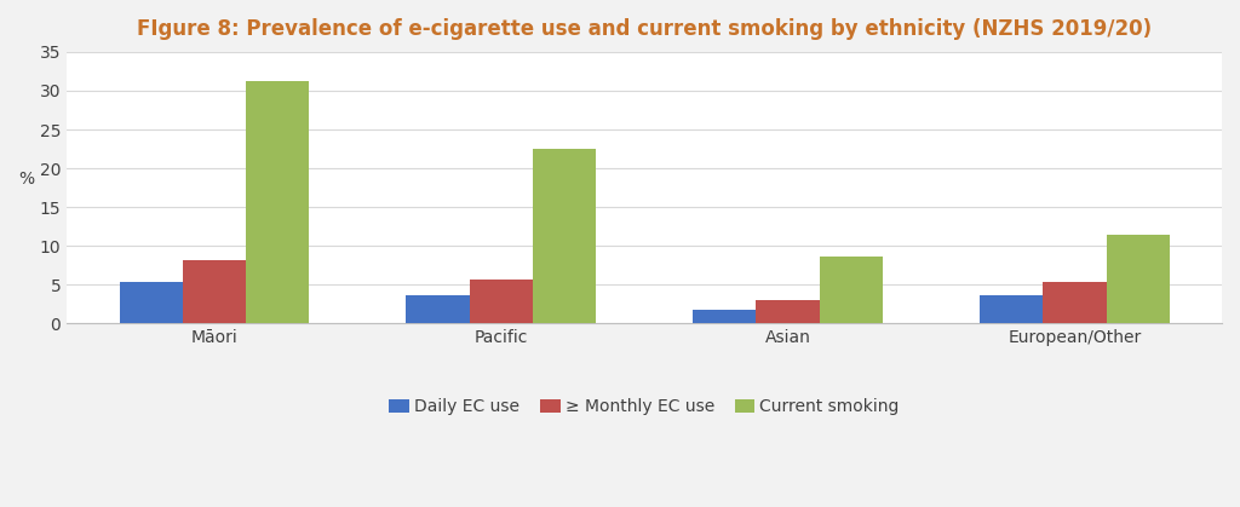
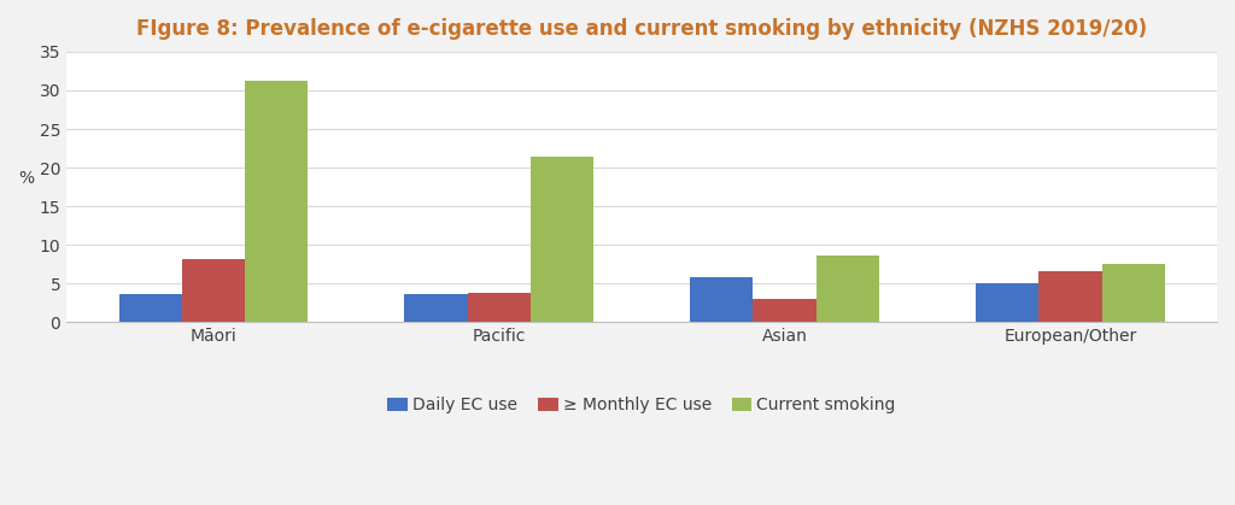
Daily EC use/Māori: 5.3 -> 3.6
≥ Monthly EC use/Pacific: 5.7 -> 3.8
Current smoking/Pacific: 22.5 -> 21.4
Daily EC use/Asian: 1.8 -> 5.8
Daily EC use/European/Other: 3.6 -> 5.0
≥ Monthly EC use/European/Other: 5.3 -> 6.6
Current smoking/European/Other: 11.5 -> 7.6
